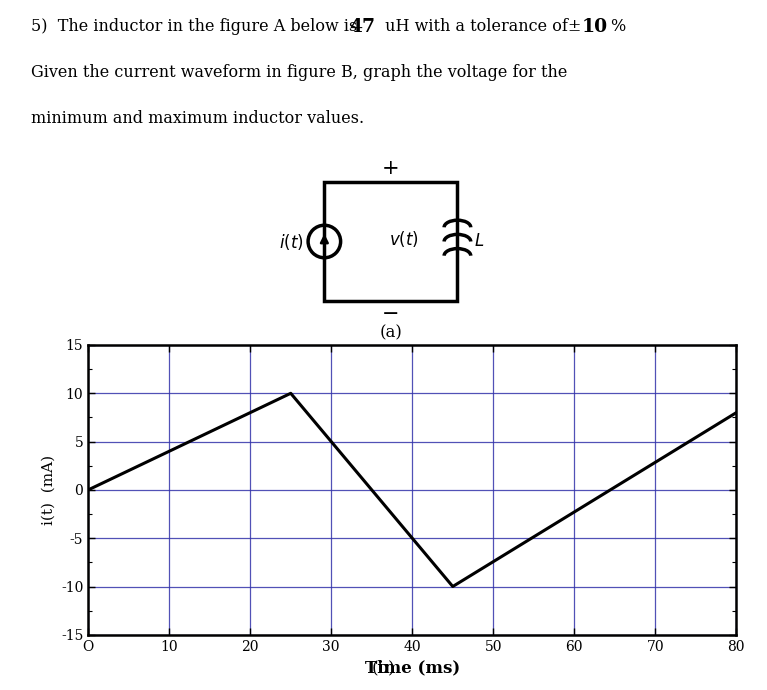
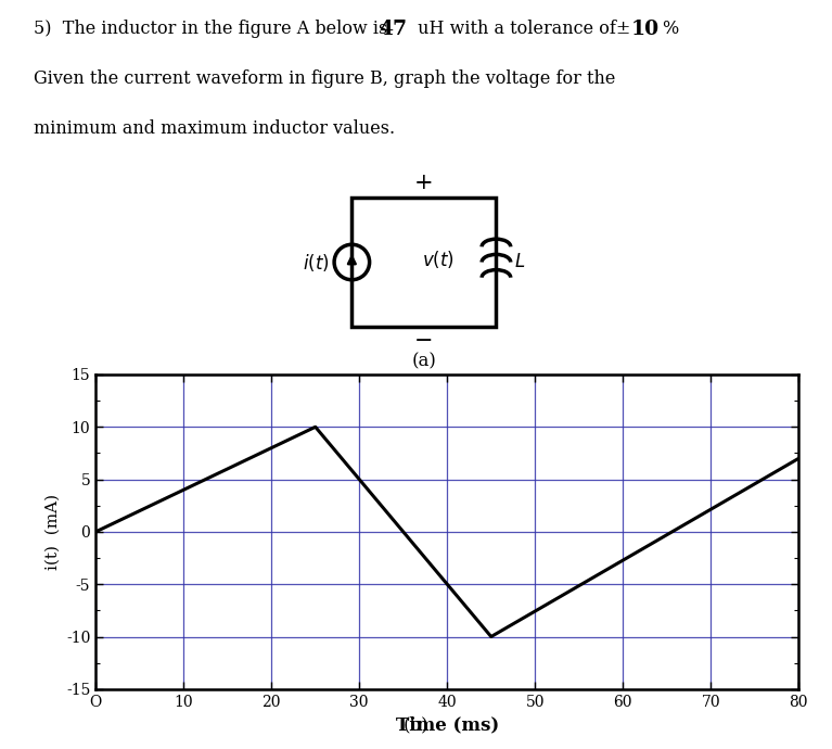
80: 8 -> 7
